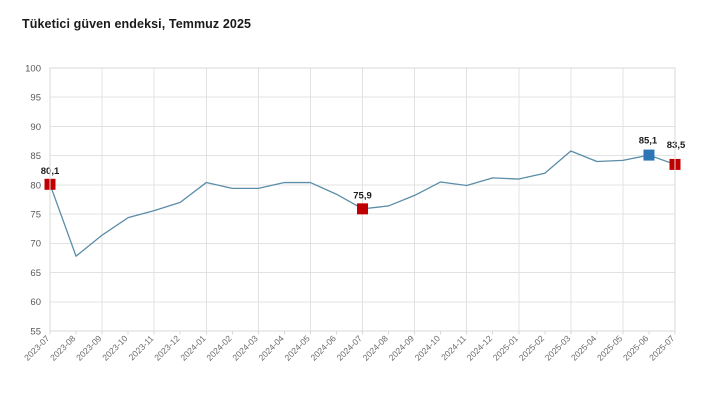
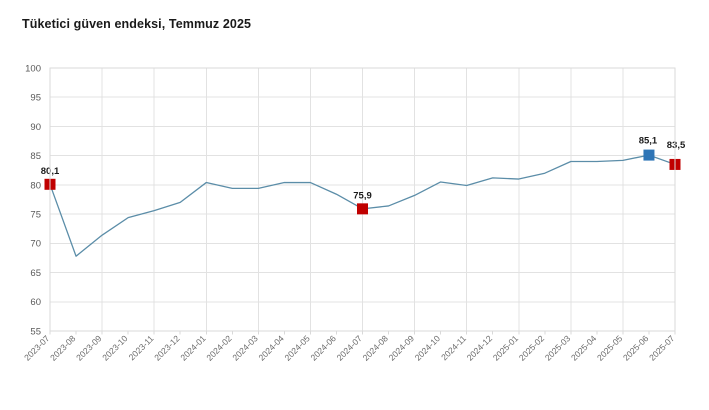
2025-03: 86 -> 84
